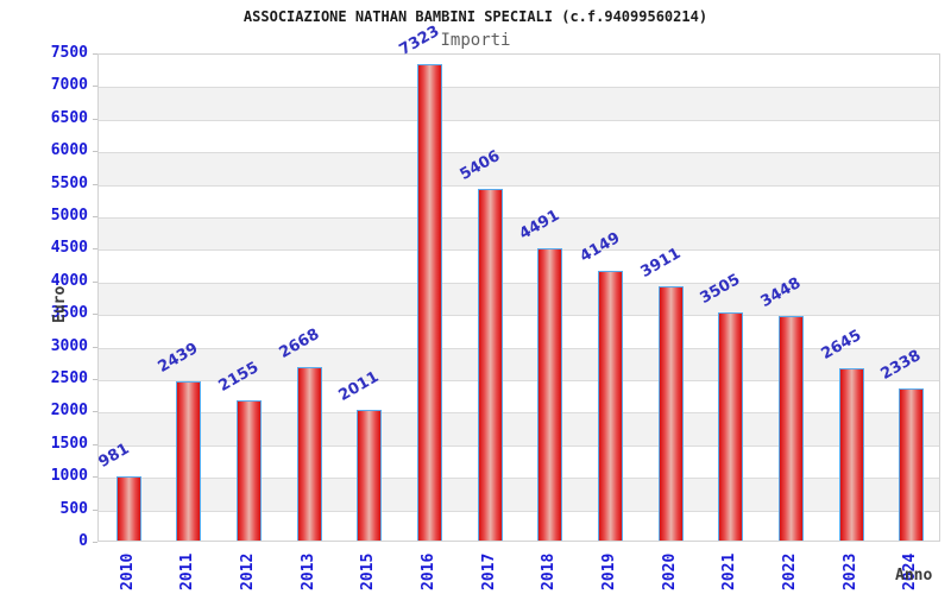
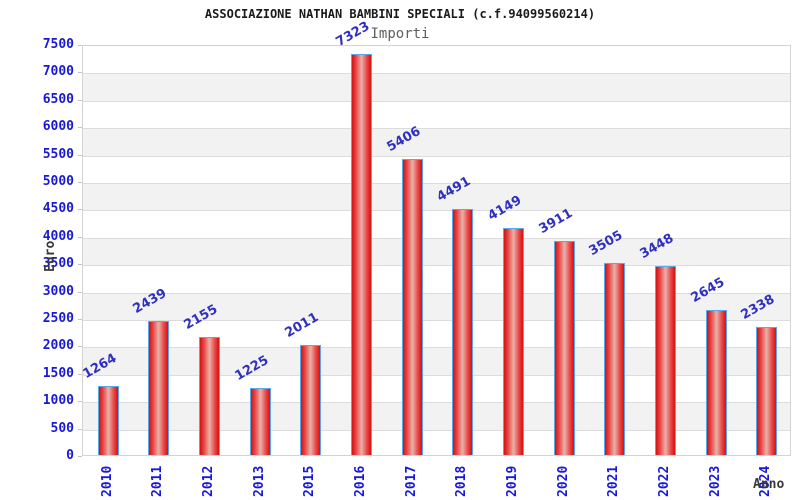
2010: 981 -> 1264
2013: 2668 -> 1225
